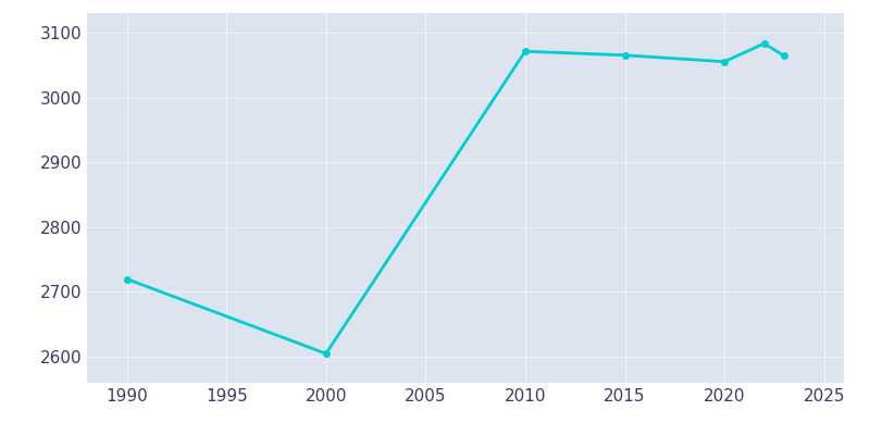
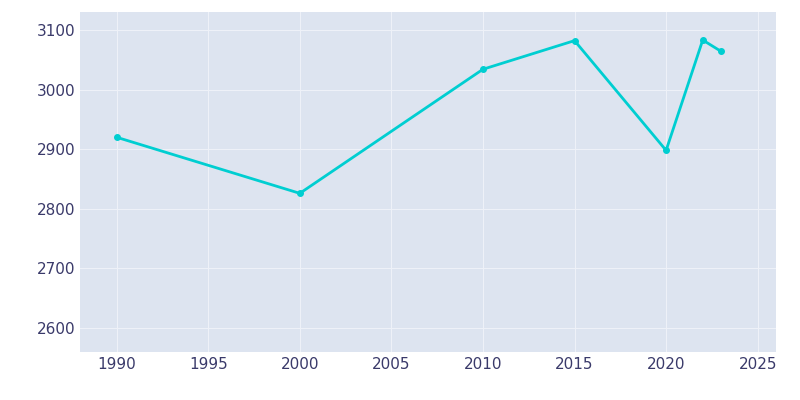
1990: 2720 -> 2920
2000: 2605 -> 2826
2010: 3071 -> 3034
2015: 3065 -> 3082
2020: 3055 -> 2898
